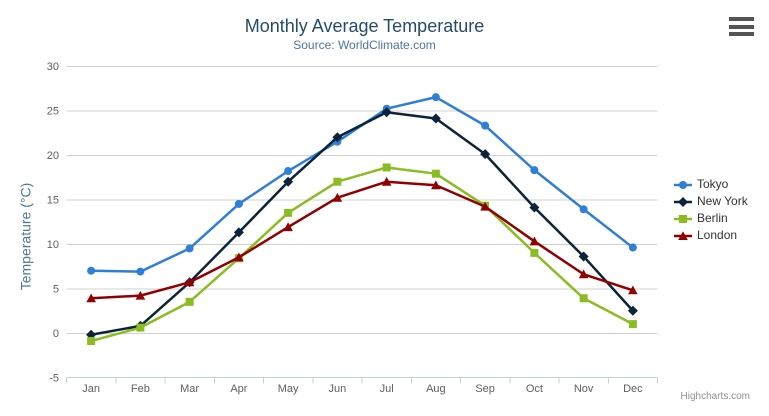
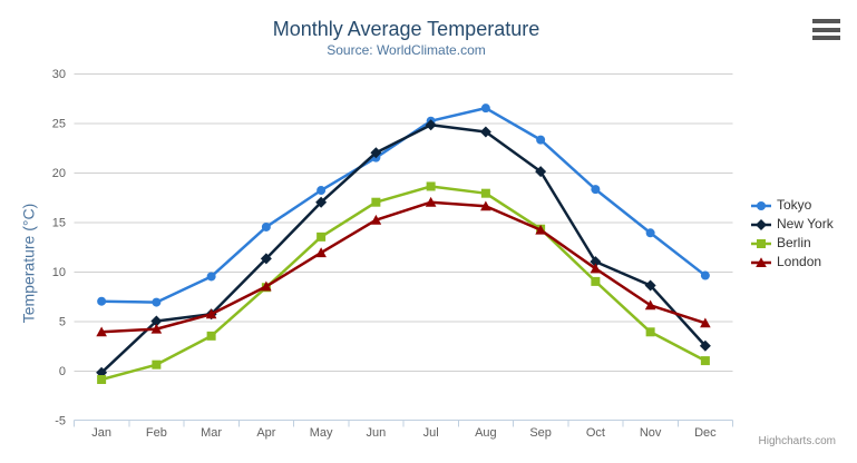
New York/Feb: 1 -> 5
New York/Oct: 14 -> 11
